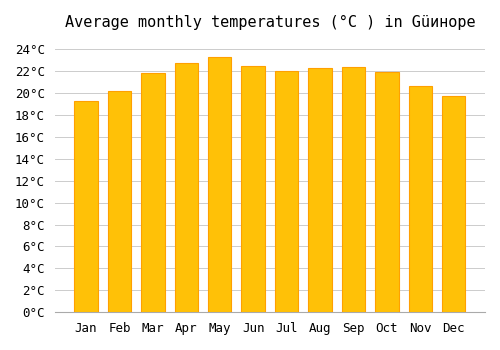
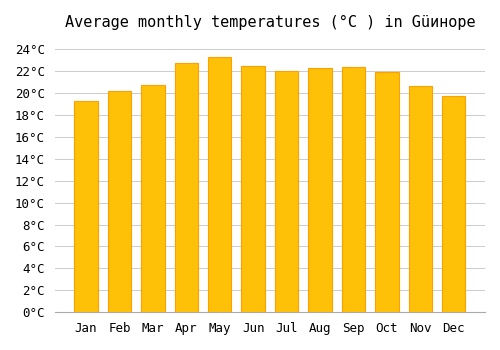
Mar: 21.8°C -> 20.7°C
